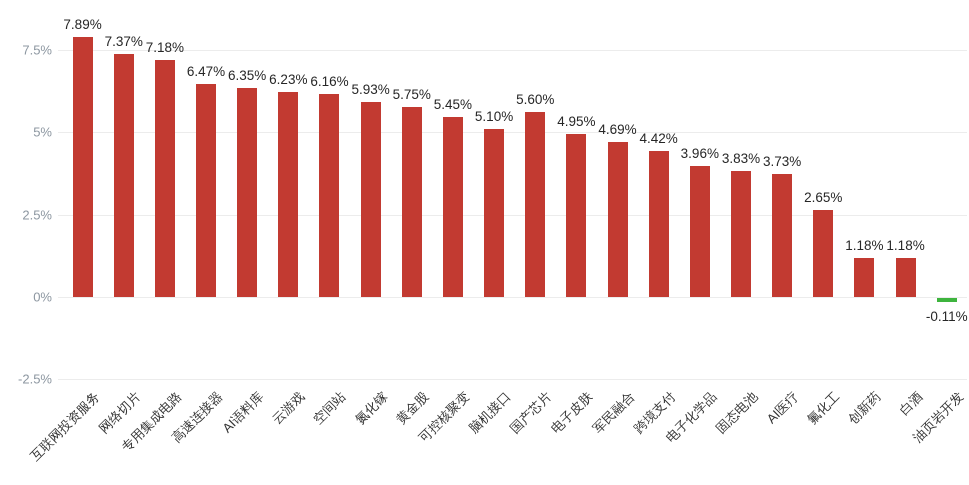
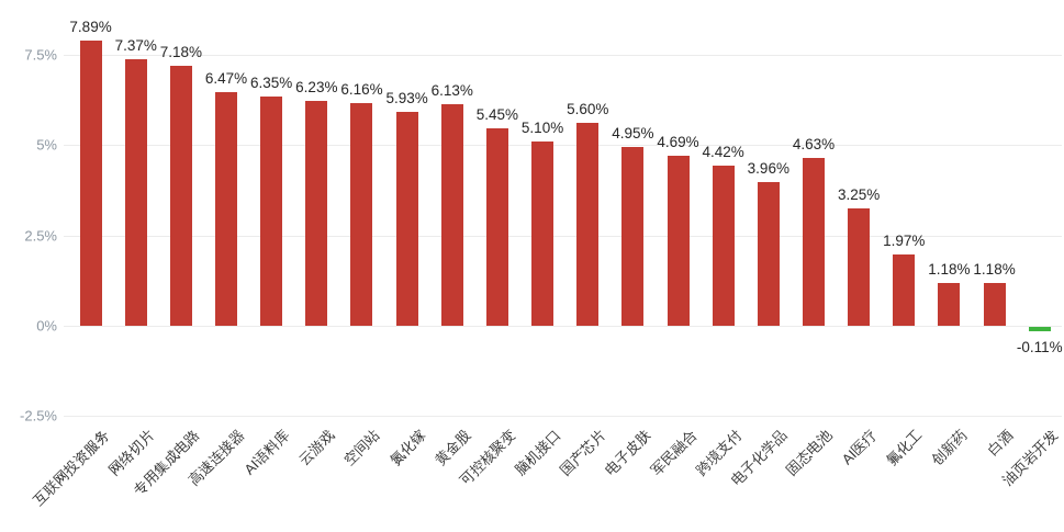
黄金股: 5.75% -> 6.13%
固态电池: 3.83% -> 4.63%
AI医疗: 3.73% -> 3.25%
氟化工: 2.65% -> 1.97%
